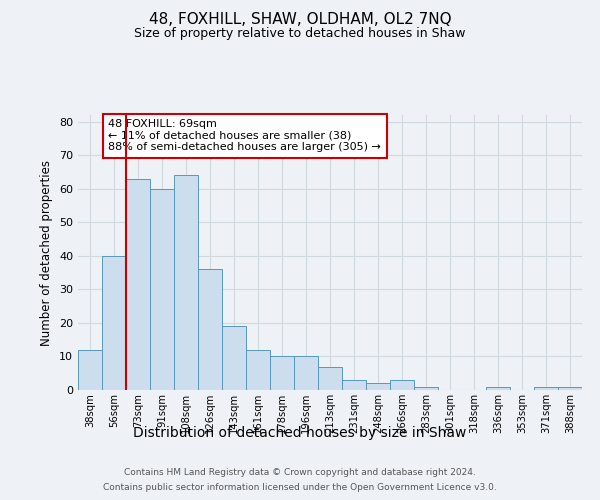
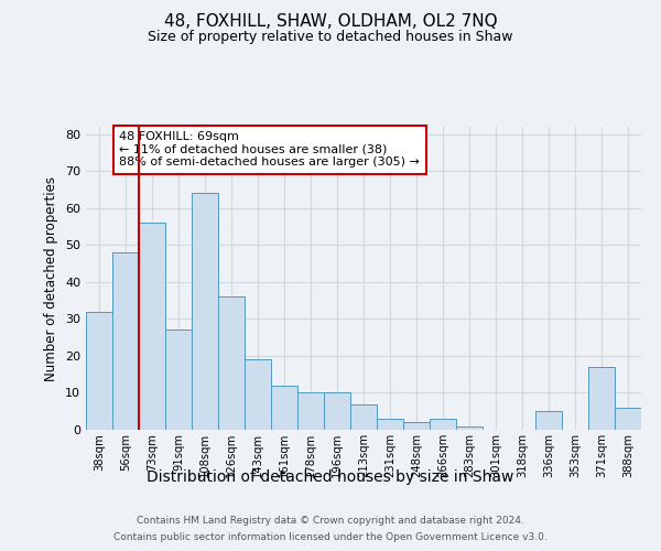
38sqm: 12 -> 32
56sqm: 40 -> 48
73sqm: 63 -> 56
91sqm: 60 -> 27
336sqm: 1 -> 5
371sqm: 1 -> 17
388sqm: 1 -> 6
